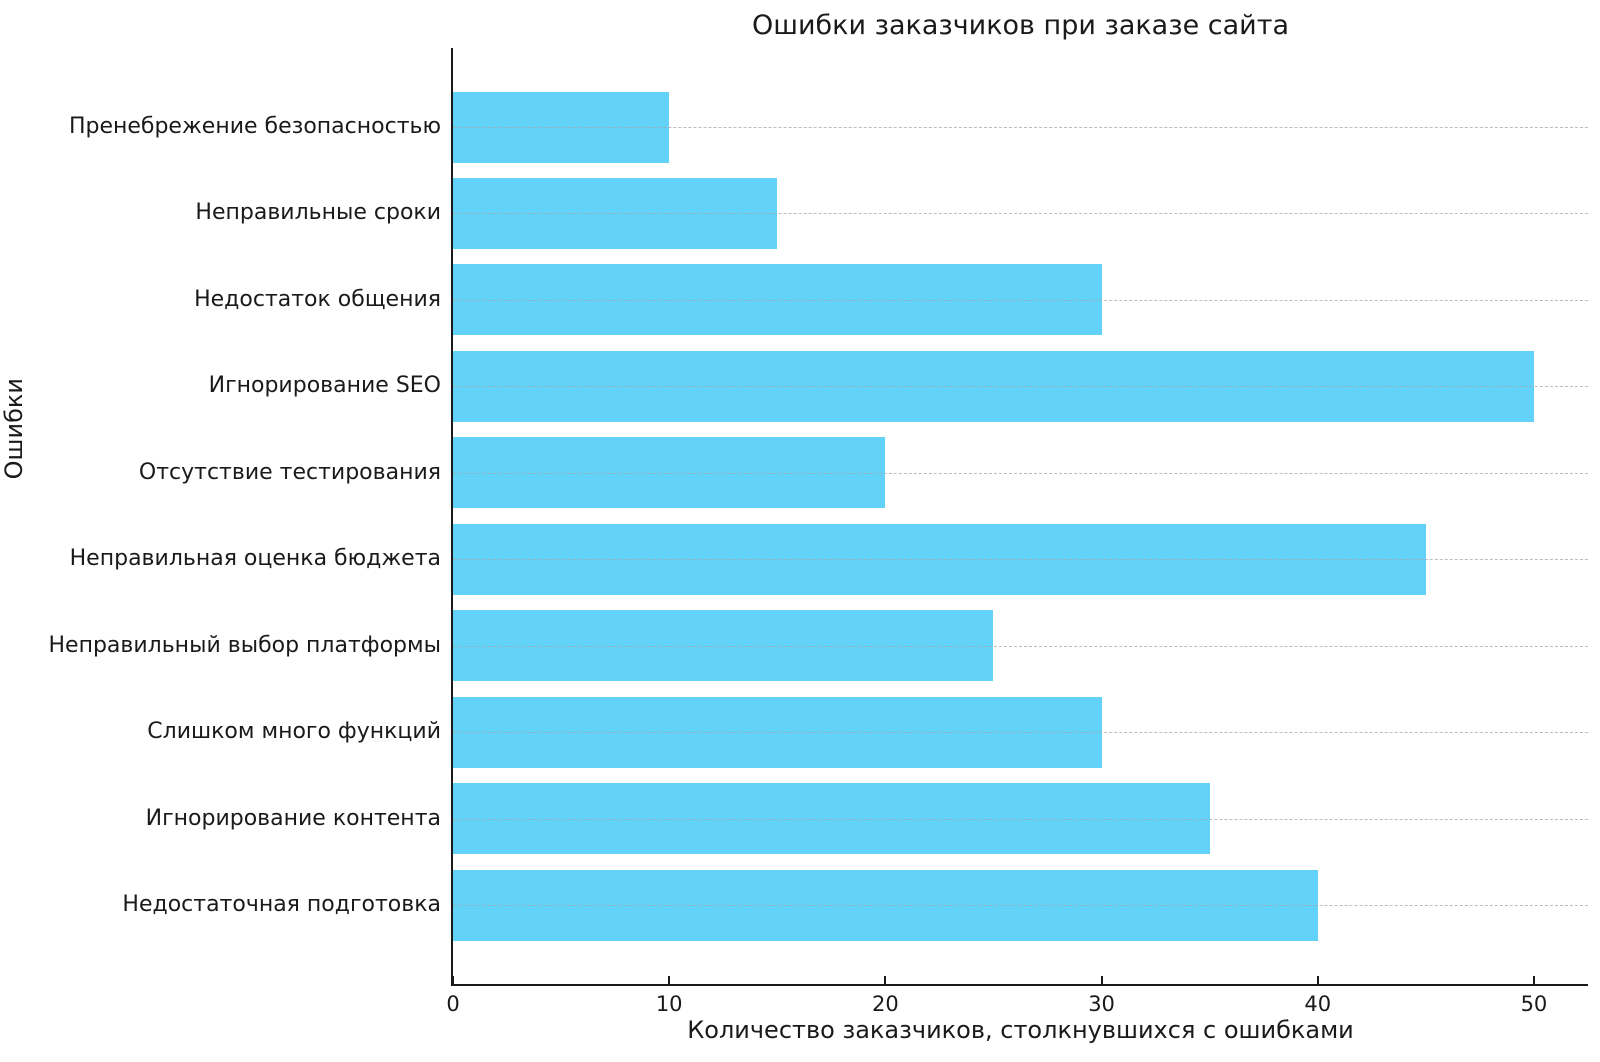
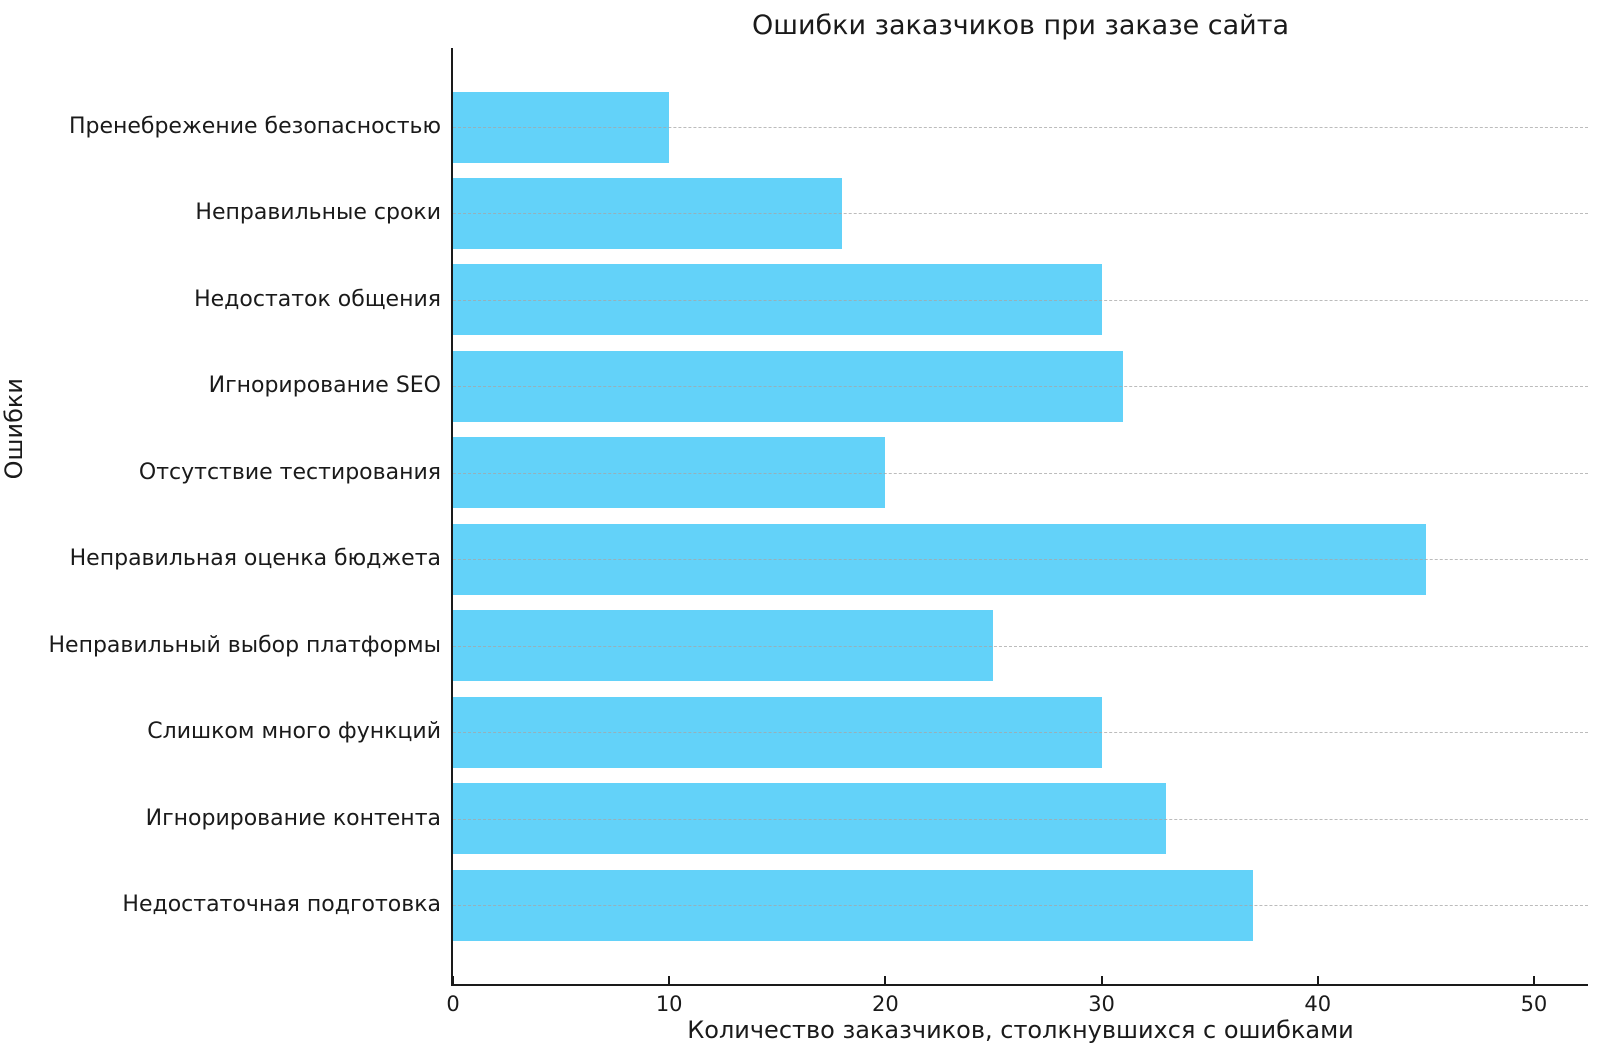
Неправильные сроки: 15 -> 18
Игнорирование SEO: 50 -> 31
Игнорирование контента: 35 -> 33
Недостаточная подготовка: 40 -> 37
